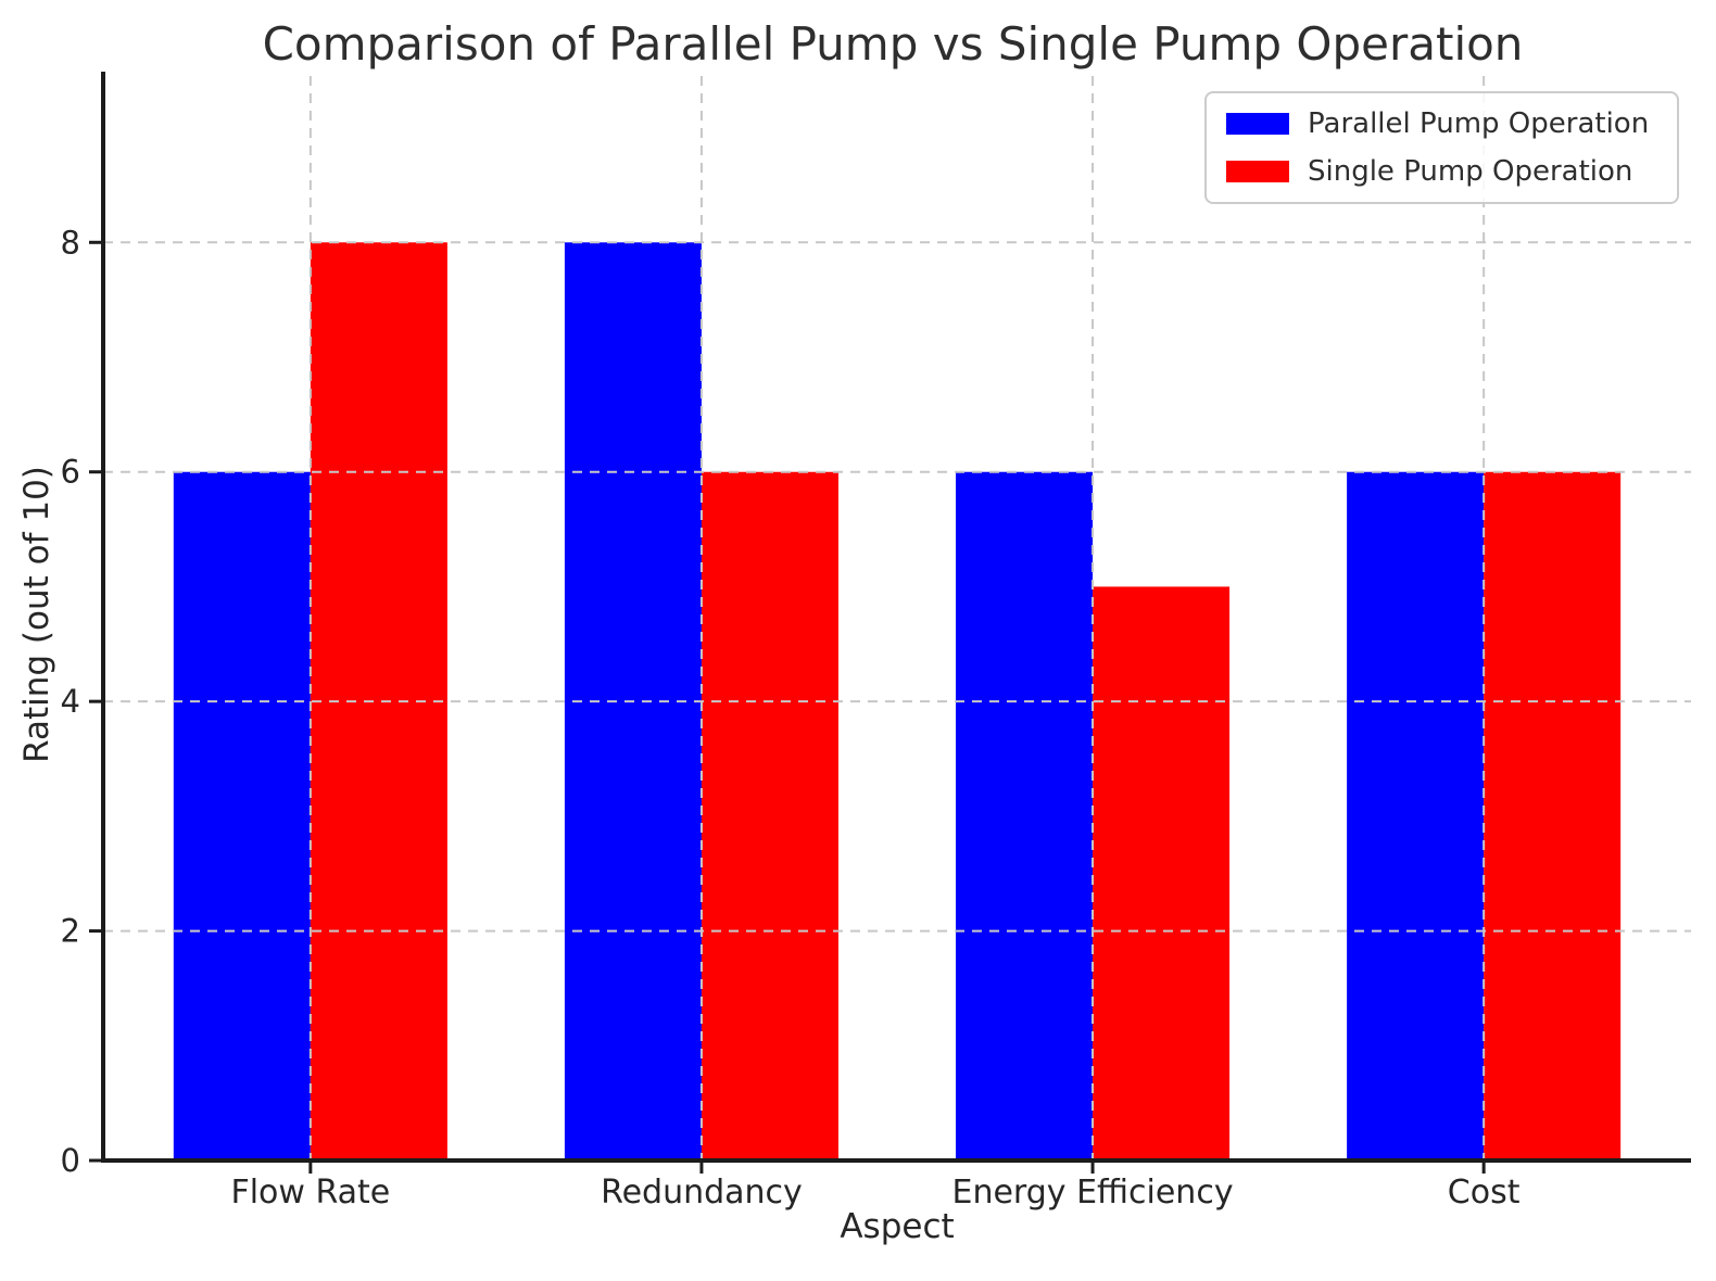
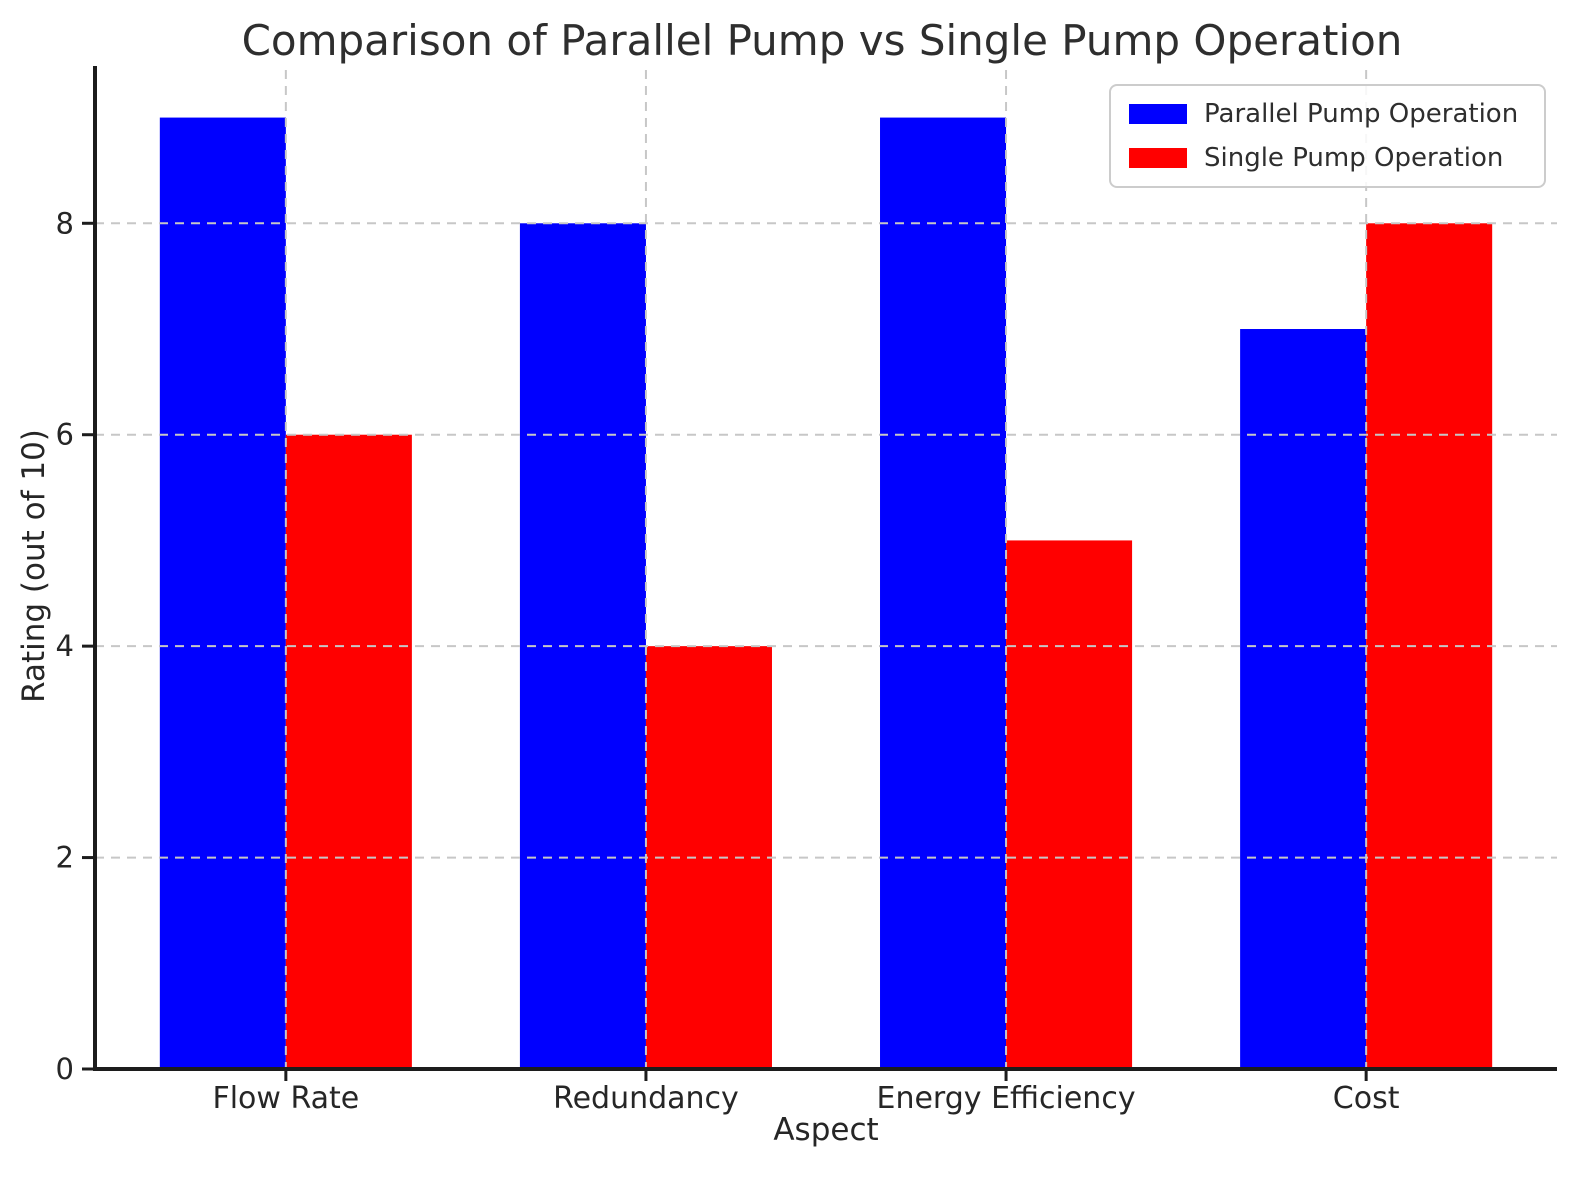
Parallel Pump Operation/Flow Rate: 6 -> 9
Single Pump Operation/Flow Rate: 8 -> 6
Single Pump Operation/Redundancy: 6 -> 4
Parallel Pump Operation/Energy Efficiency: 6 -> 9
Parallel Pump Operation/Cost: 6 -> 7
Single Pump Operation/Cost: 6 -> 8
